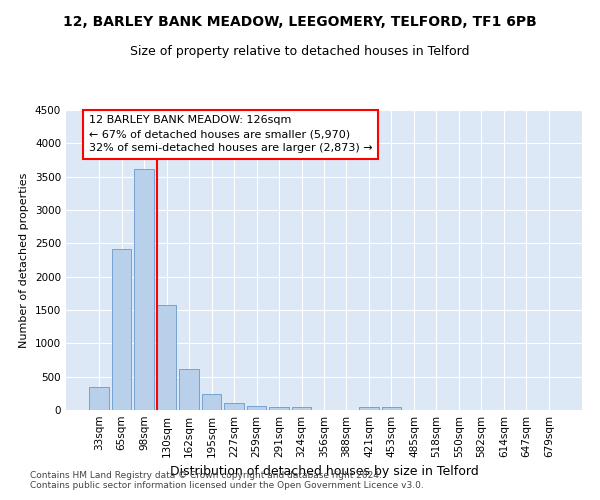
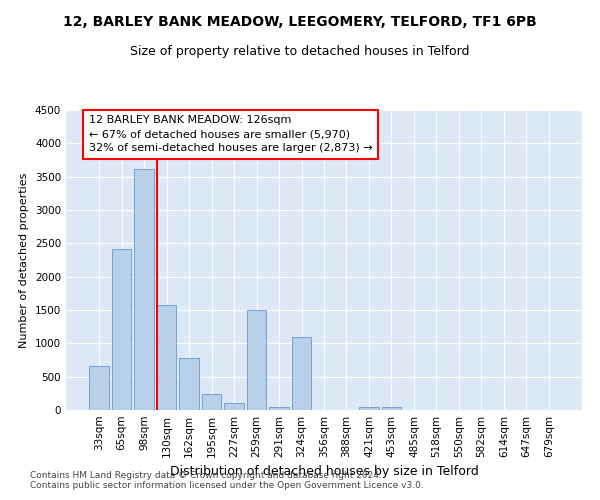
33sqm: 350 -> 660
162sqm: 620 -> 780
259sqm: 60 -> 1500
324sqm: 50 -> 1100
